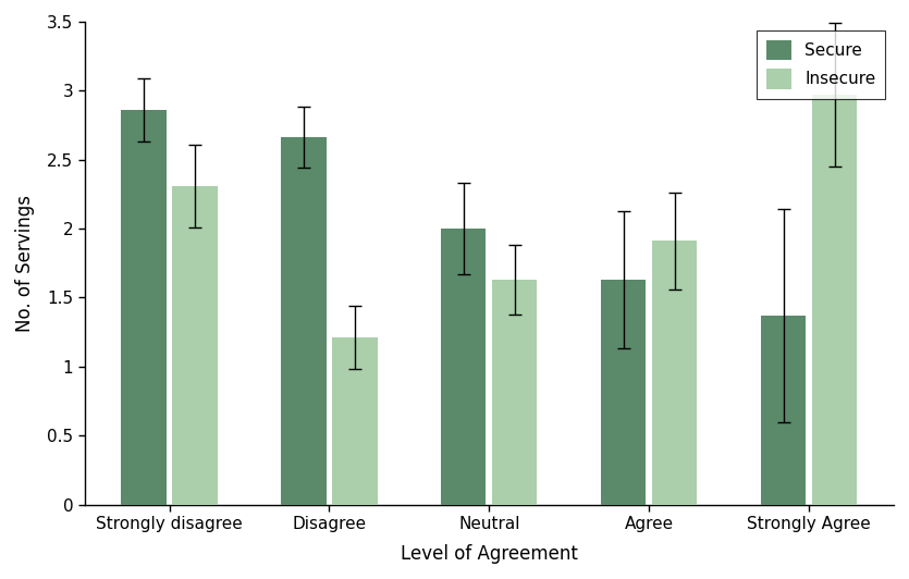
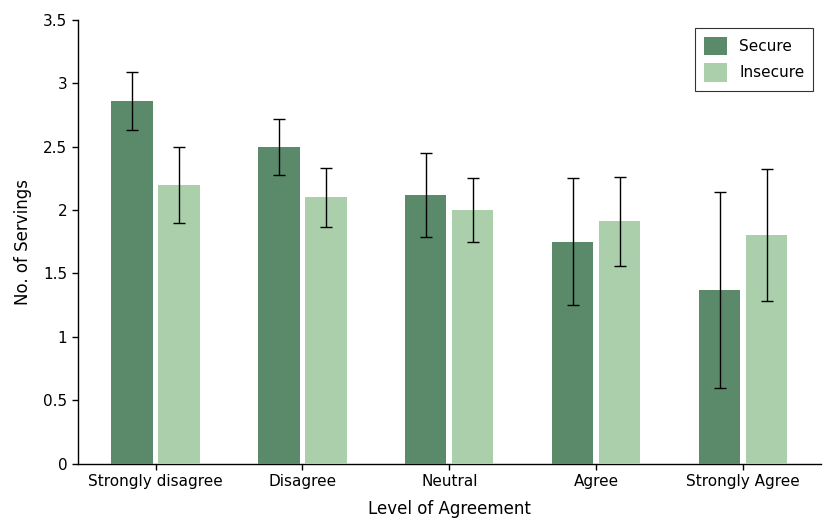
Insecure/Strongly disagree: 2.31 -> 2.20
Secure/Disagree: 2.66 -> 2.50
Insecure/Disagree: 1.21 -> 2.10
Secure/Neutral: 2.00 -> 2.12
Insecure/Neutral: 1.63 -> 2.00
Secure/Agree: 1.63 -> 1.75
Insecure/Strongly Agree: 2.97 -> 1.80
